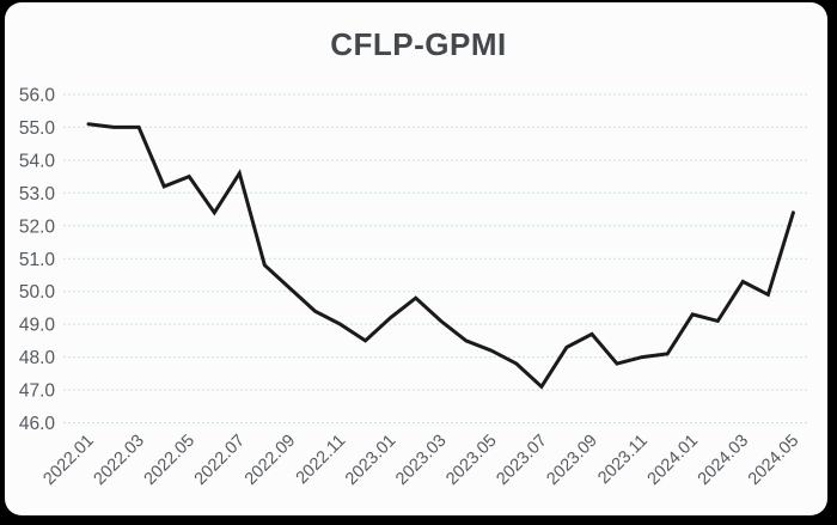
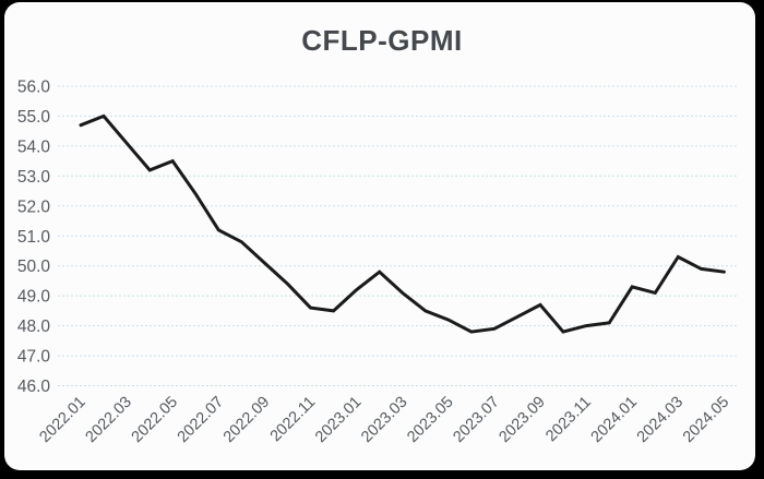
2022.01: 55.1 -> 54.7
2022.03: 55.0 -> 54.1
2022.07: 53.6 -> 51.2
2022.11: 49.0 -> 48.6
2023.07: 47.1 -> 47.9
2024.05: 52.4 -> 49.8
